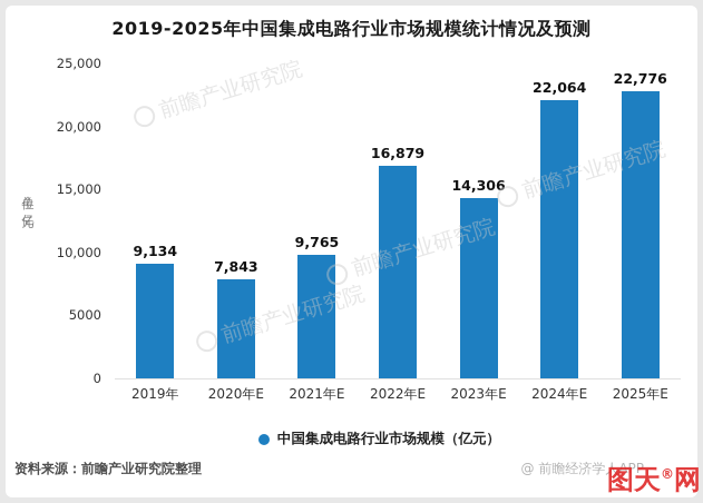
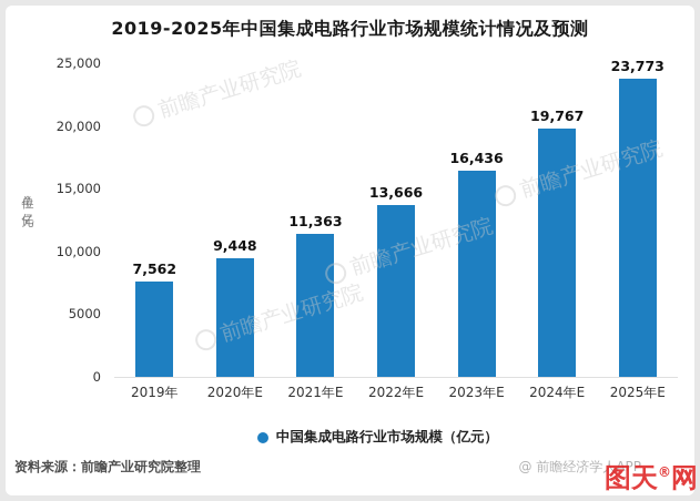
2019年: 9,134 -> 7,562
2020年E: 7,843 -> 9,448
2021年E: 9,765 -> 11,363
2022年E: 16,879 -> 13,666
2023年E: 14,306 -> 16,436
2024年E: 22,064 -> 19,767
2025年E: 22,776 -> 23,773
